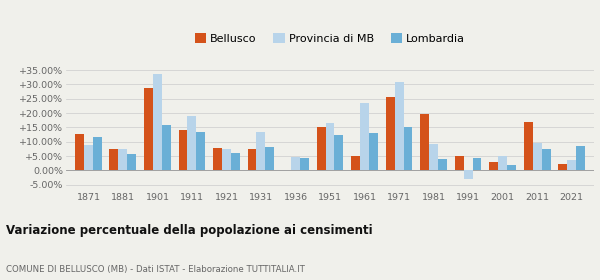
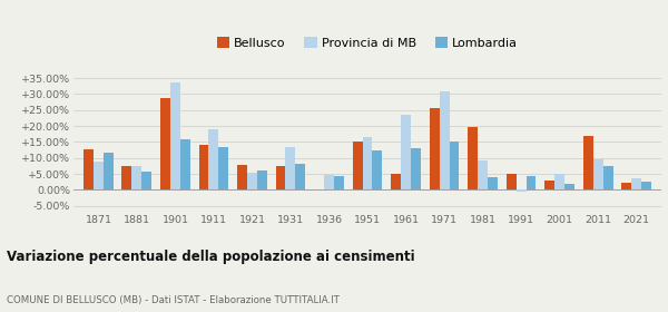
Provincia di MB/1921: 7.5% -> 5.3%
Provincia di MB/1991: -3.0% -> -0.5%
Lombardia/2021: 8.5% -> 2.7%
